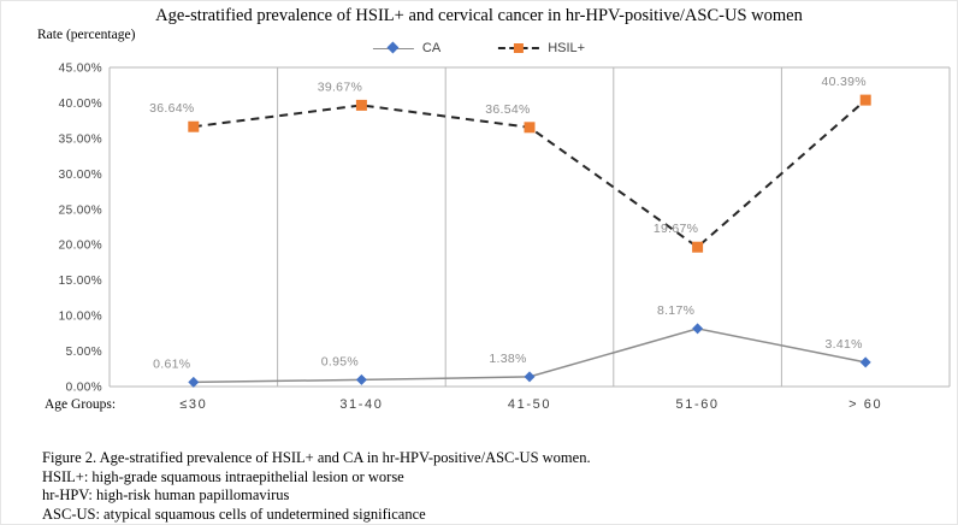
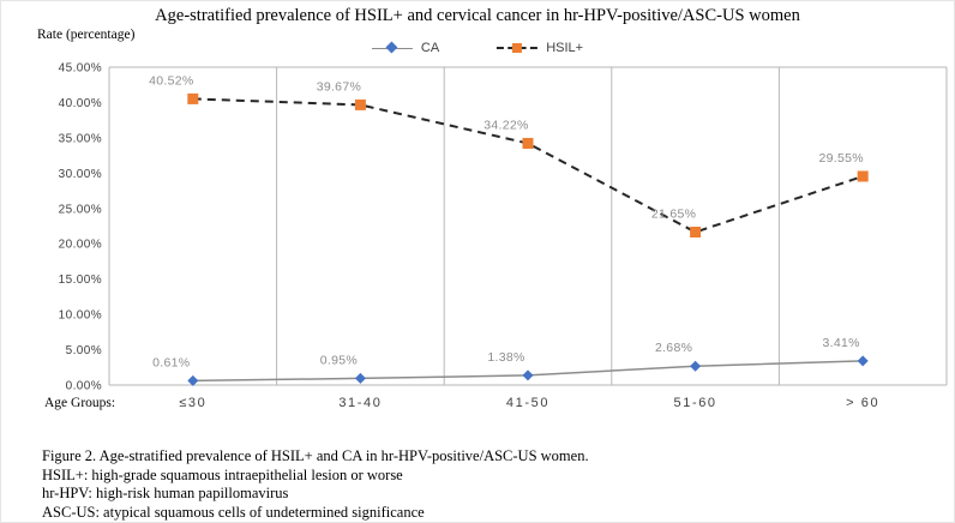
HSIL+/≤30: 36.64% -> 40.52%
HSIL+/41-50: 36.54% -> 34.22%
CA/51-60: 8.17% -> 2.68%
HSIL+/51-60: 19.67% -> 21.65%
HSIL+/> 60: 40.39% -> 29.55%
